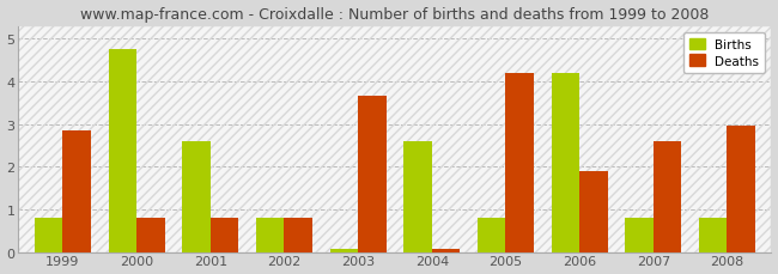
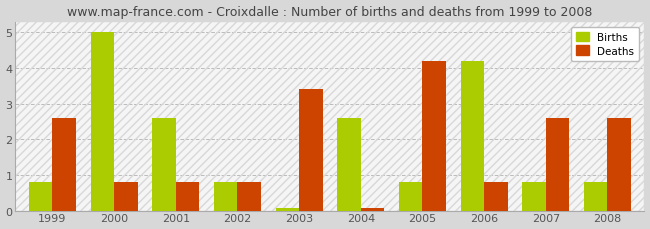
Deaths/1999: 2.85 -> 2.60
Births/2000: 4.75 -> 5.00
Deaths/2003: 3.65 -> 3.40
Deaths/2006: 1.90 -> 0.80
Deaths/2008: 2.95 -> 2.60
